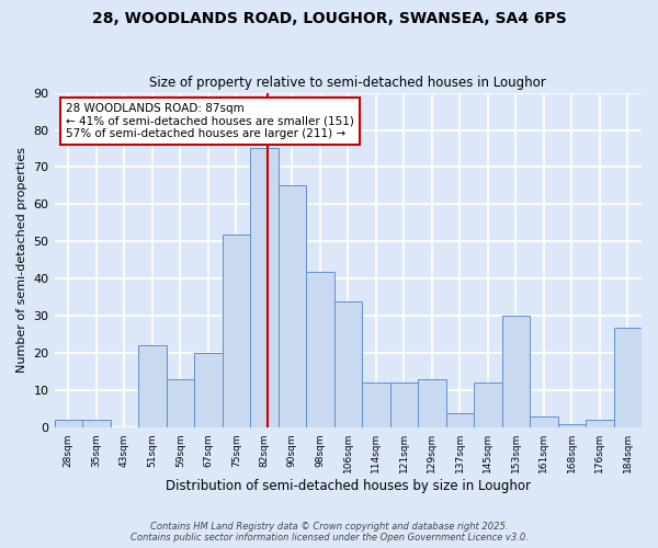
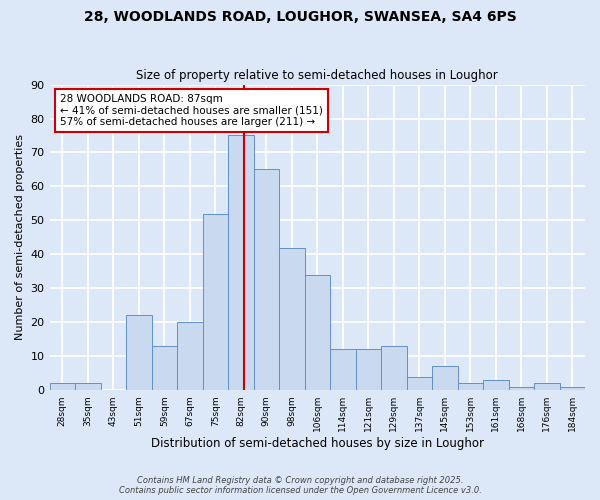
145sqm: 12 -> 7
153sqm: 30 -> 2
184sqm: 27 -> 1
